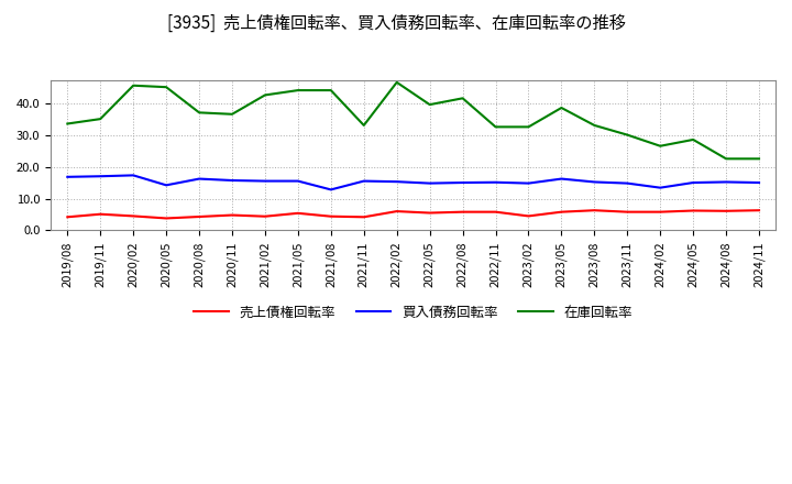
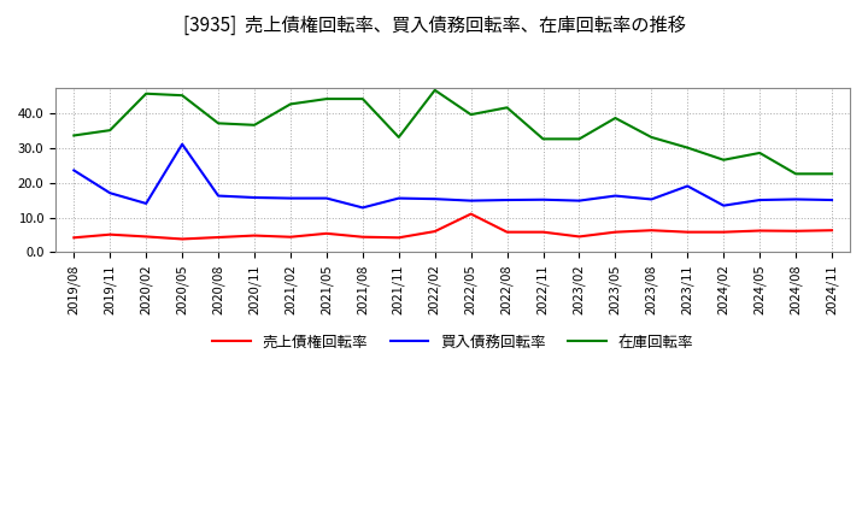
買入債務回転率/2019/08: 16.8 -> 23.5
買入債務回転率/2020/02: 17.3 -> 14.0
買入債務回転率/2020/05: 14.2 -> 31.0
売上債権回転率/2022/05: 5.5 -> 11.0
買入債務回転率/2023/11: 14.8 -> 19.0
